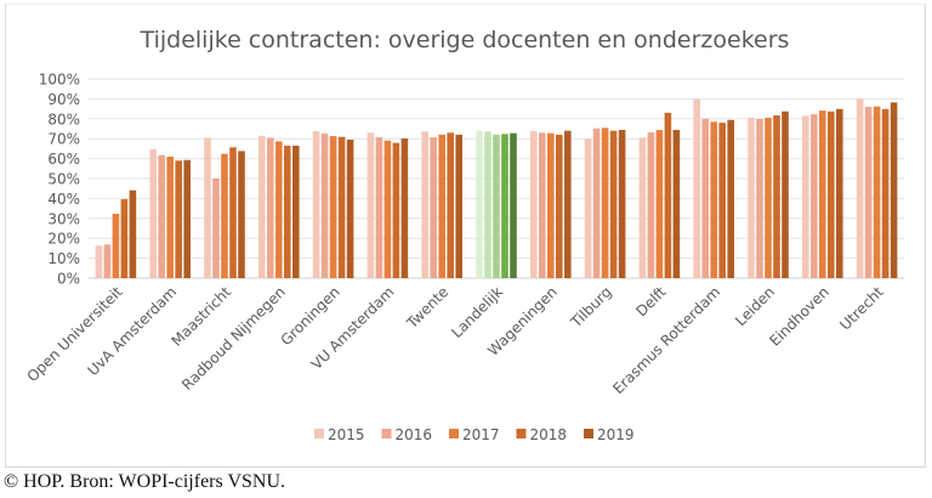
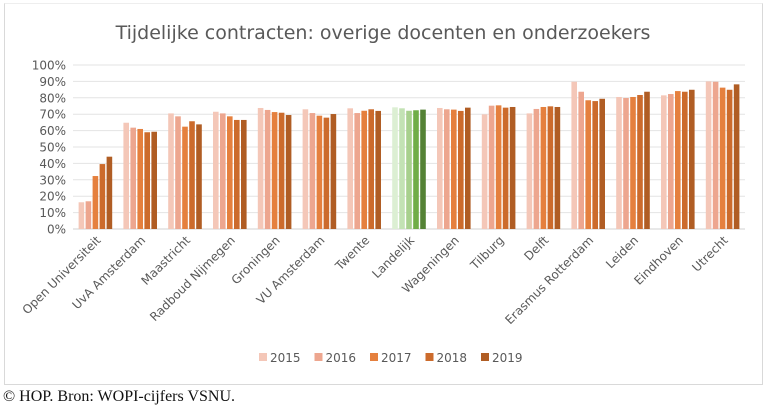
2016/Maastricht: 50% -> 69%
2018/Delft: 83% -> 75%
2016/Erasmus Rotterdam: 80% -> 84%
2016/Utrecht: 86% -> 90%
